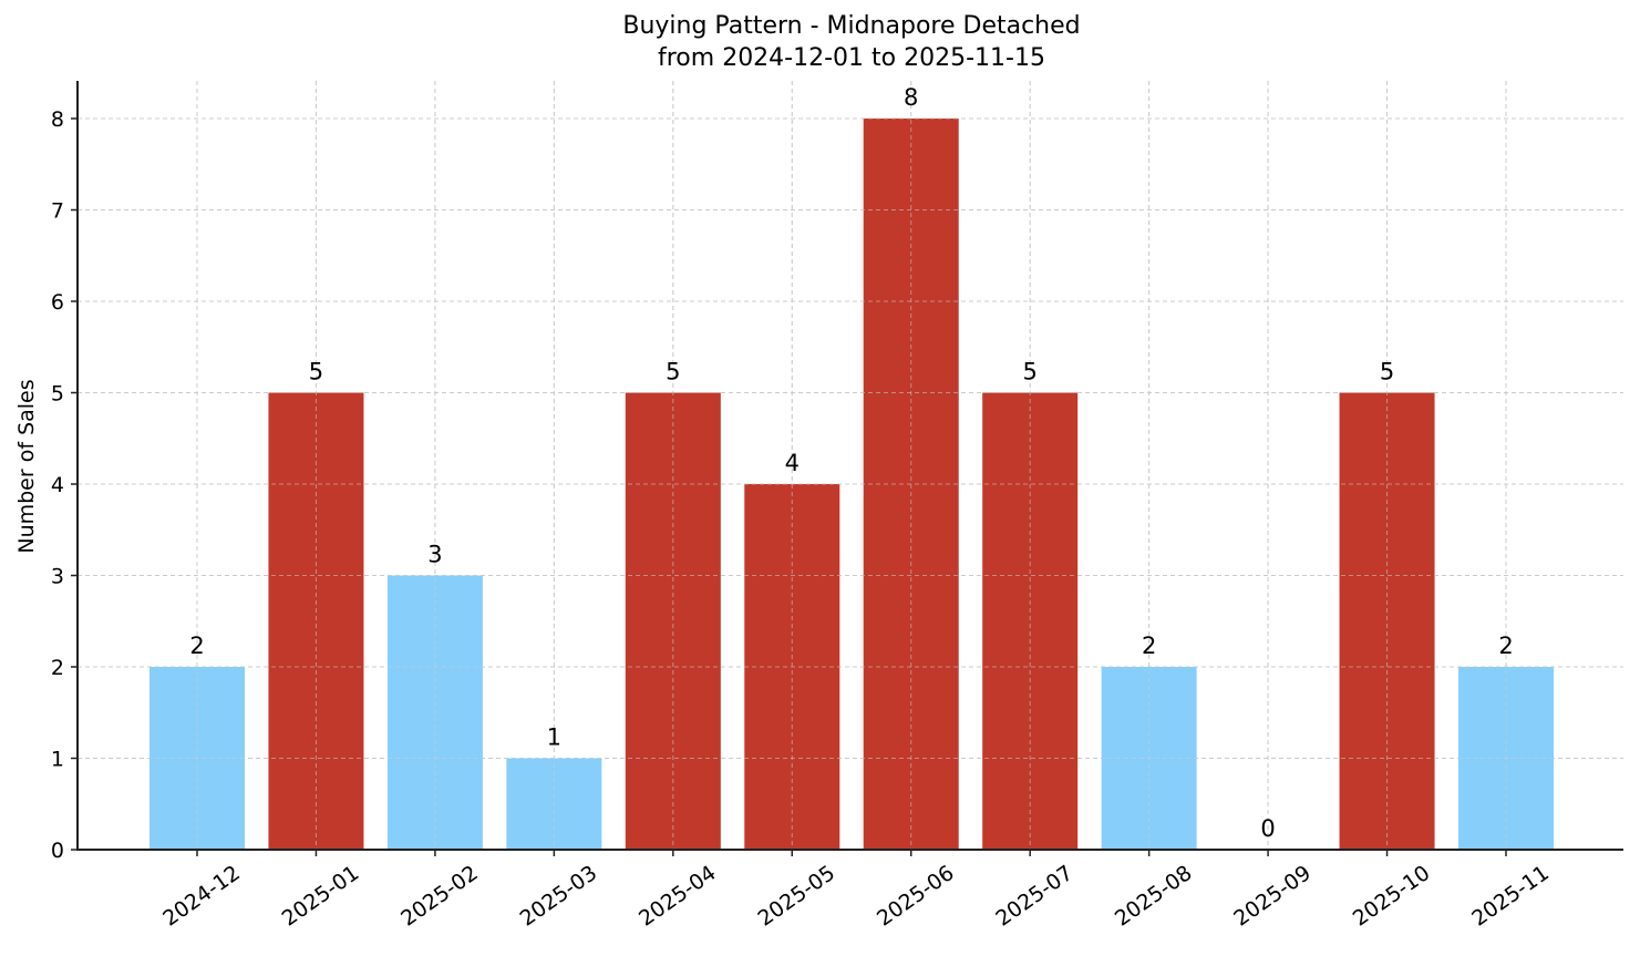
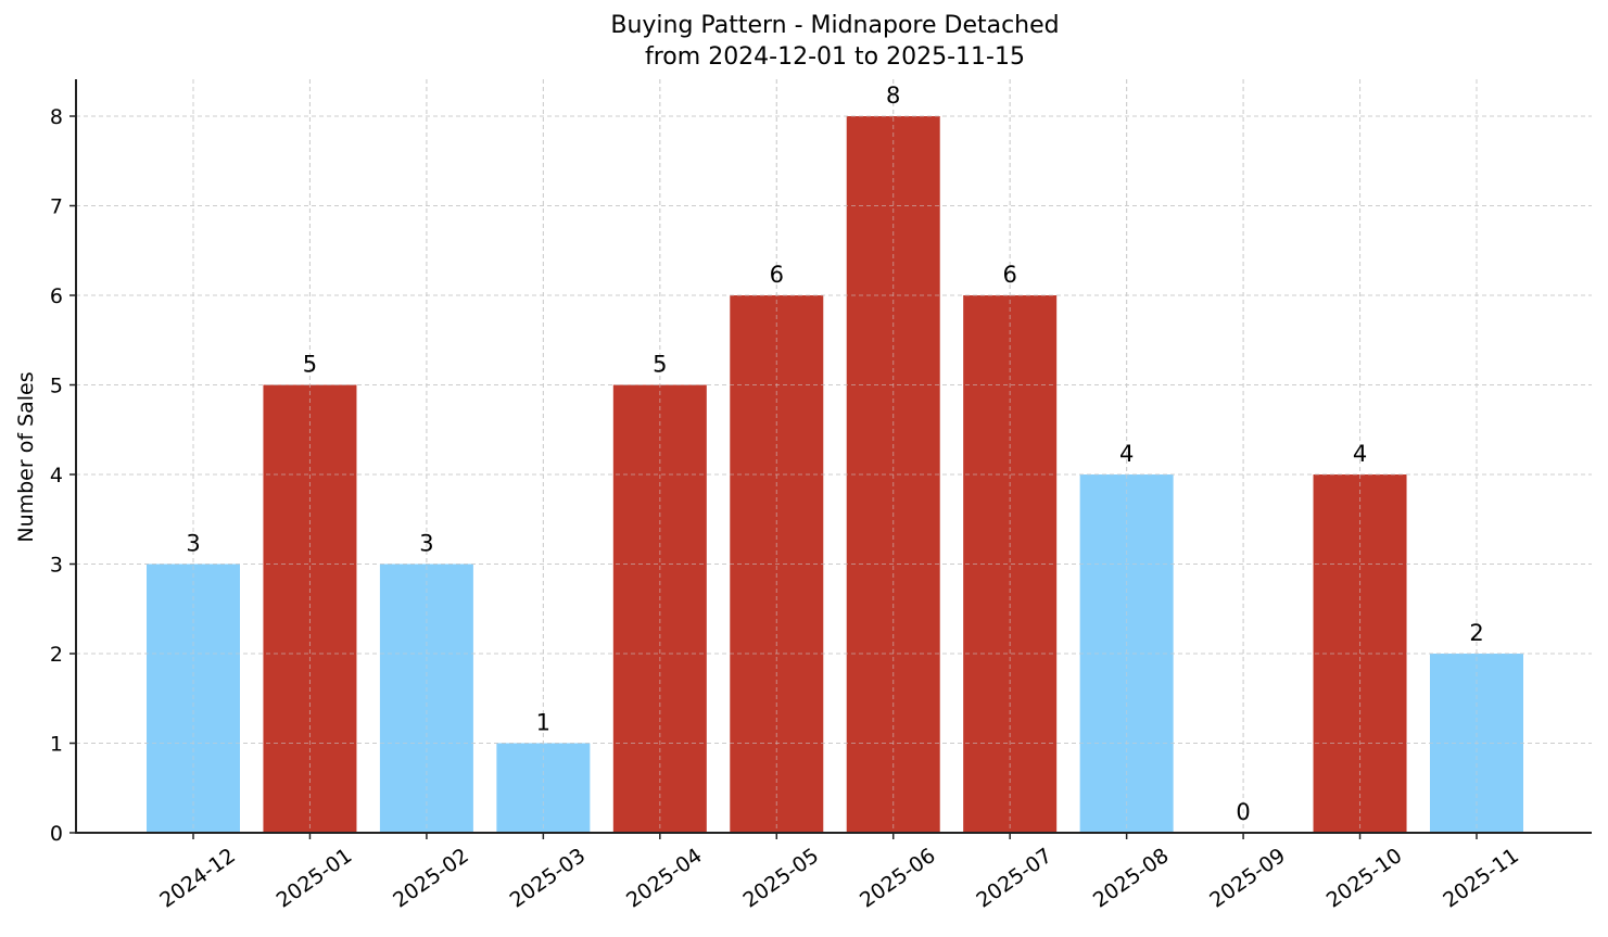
2024-12: 2 -> 3
2025-05: 4 -> 6
2025-07: 5 -> 6
2025-08: 2 -> 4
2025-10: 5 -> 4
